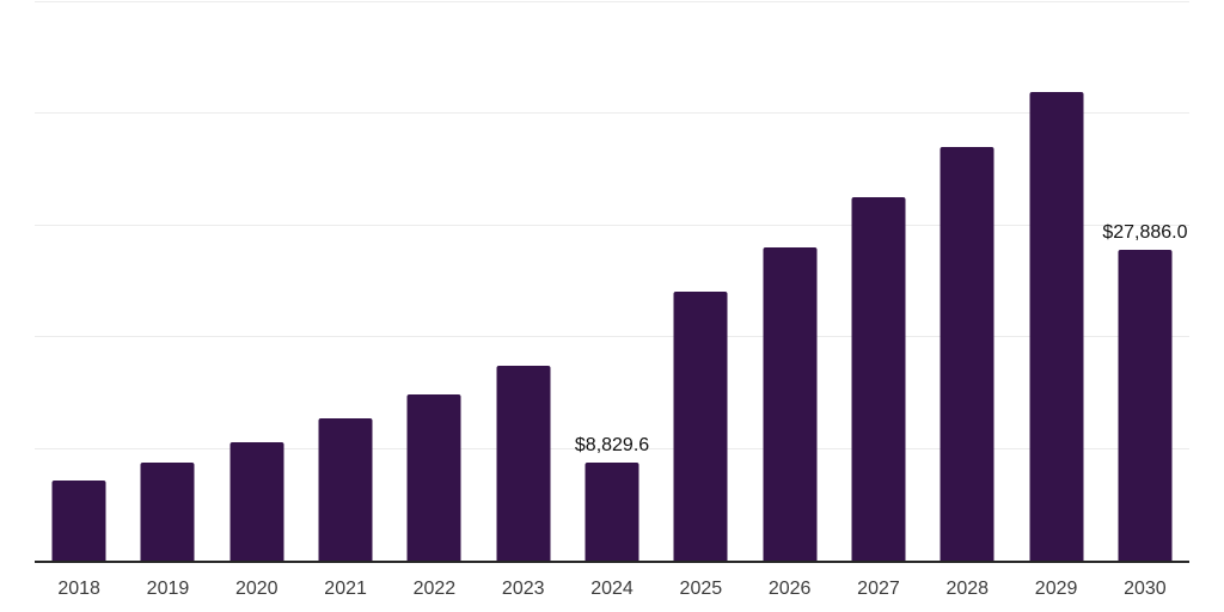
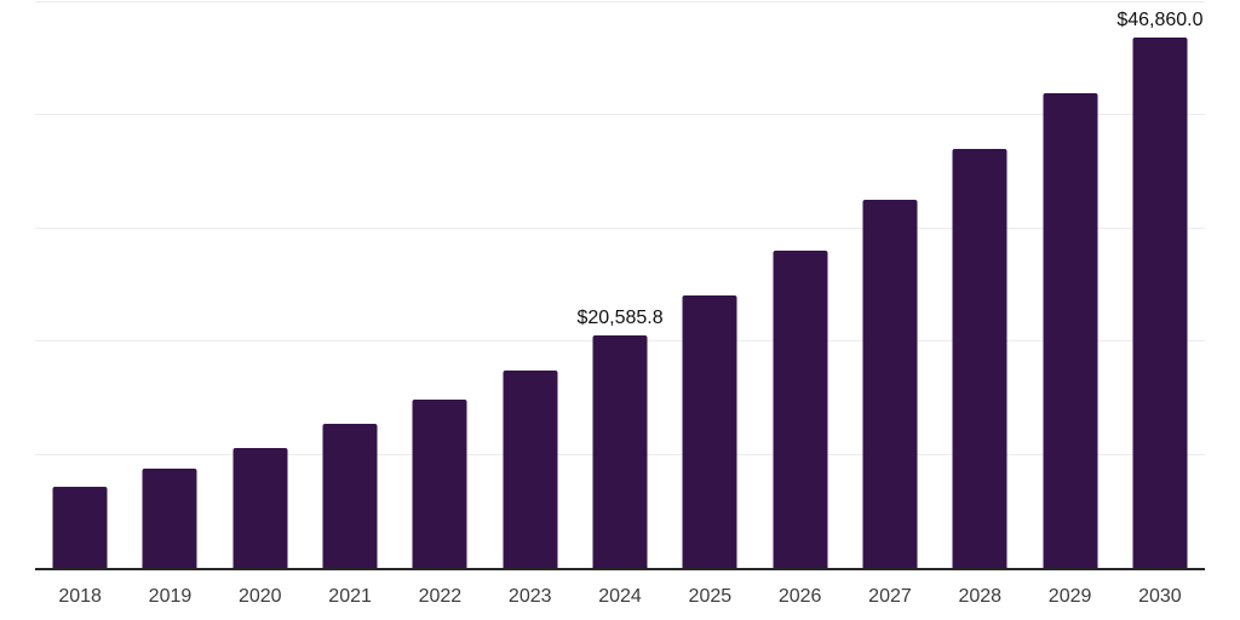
2024: $8,829.6 -> $20,585.8
2030: $27,886.0 -> $46,860.0
